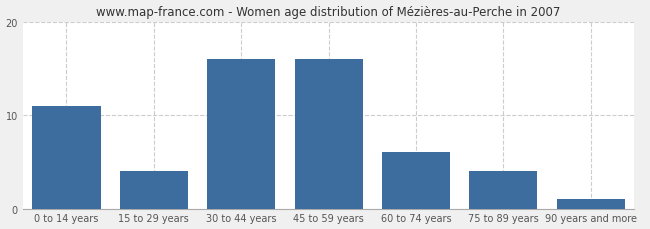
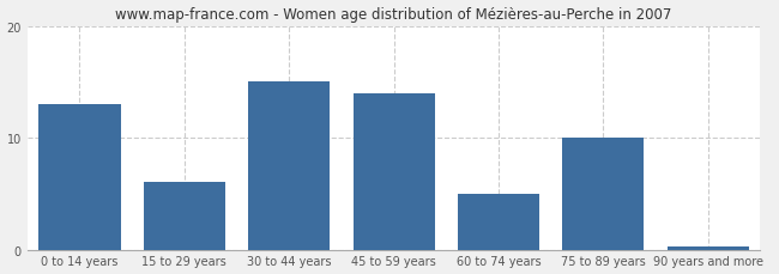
0 to 14 years: 11.0 -> 13.0
15 to 29 years: 4.0 -> 6.0
30 to 44 years: 16.0 -> 15.0
45 to 59 years: 16.0 -> 14.0
60 to 74 years: 6.0 -> 5.0
75 to 89 years: 4.0 -> 10.0
90 years and more: 1.0 -> 0.3
